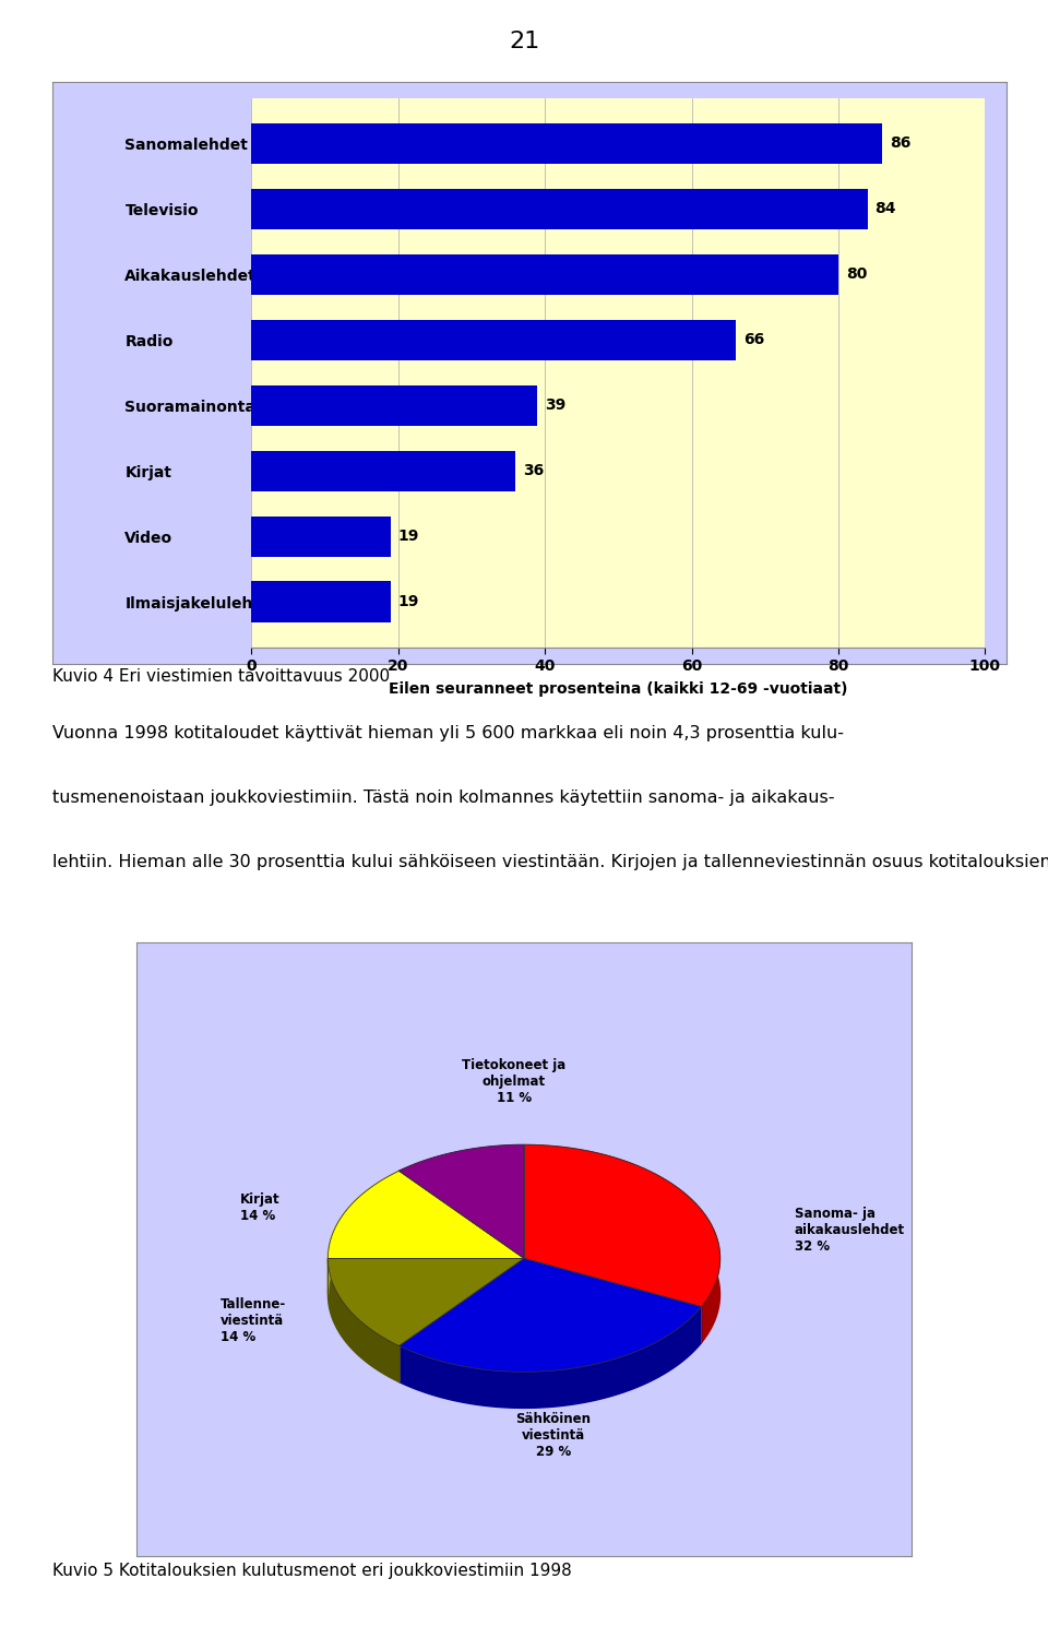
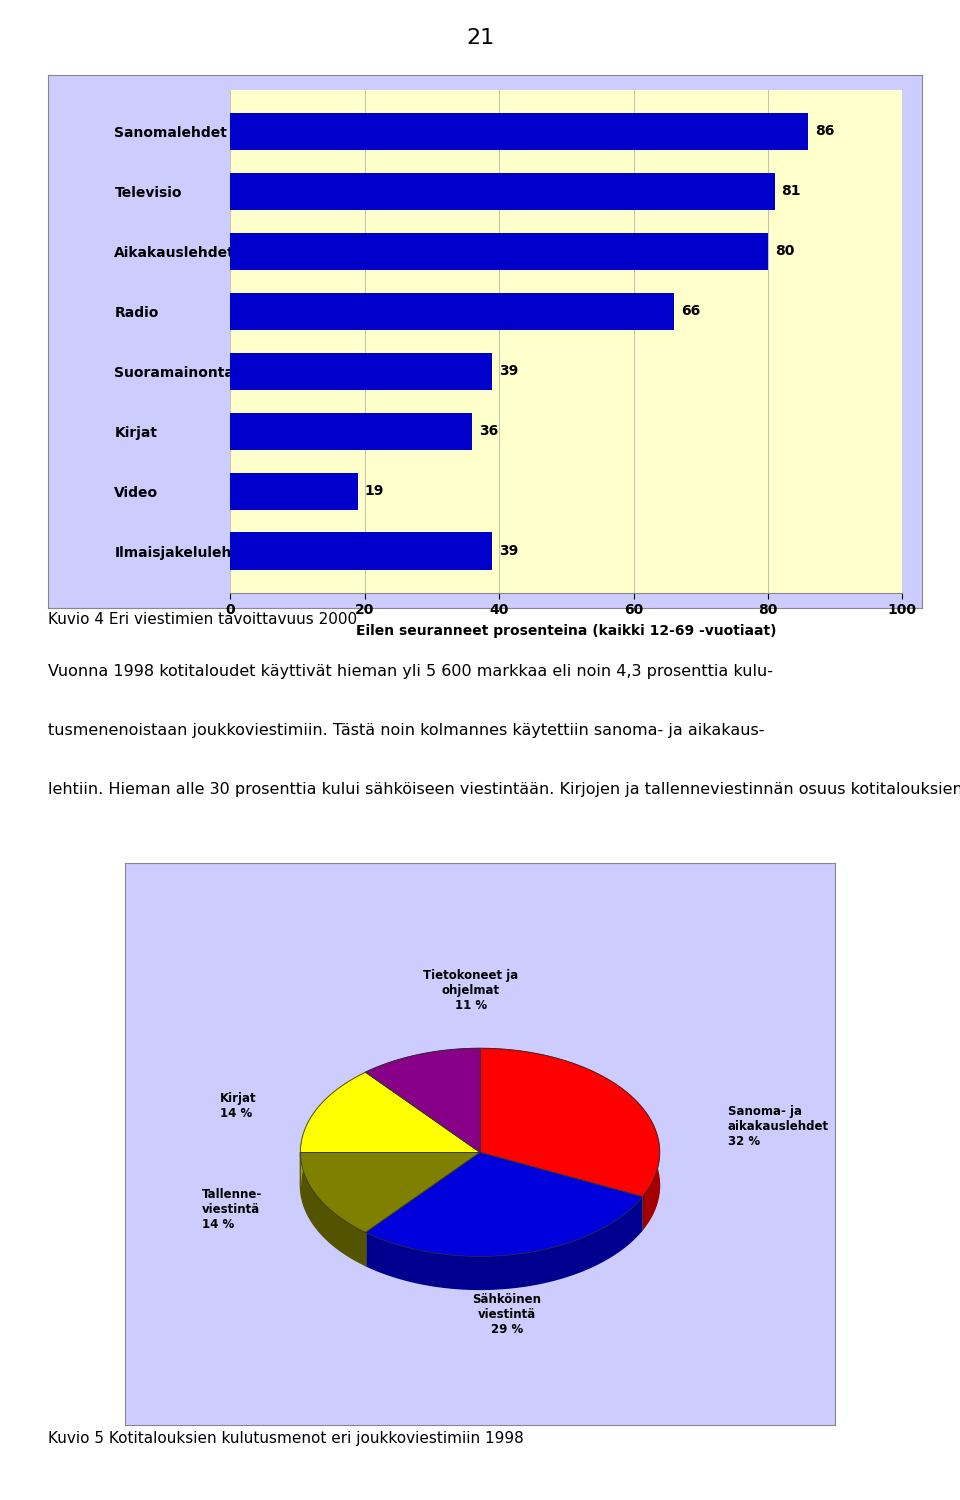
Televisio: 84 -> 81
Ilmaisjakelulehdet: 19 -> 39
